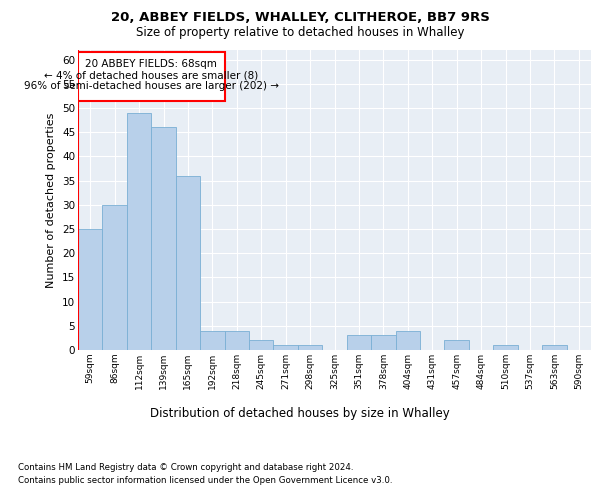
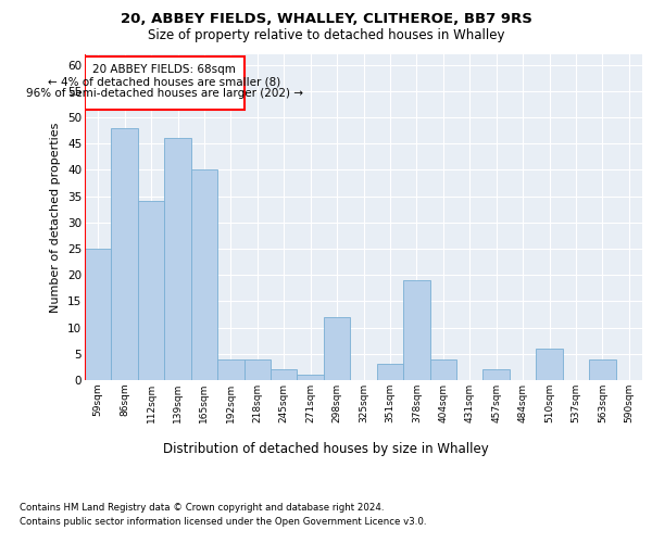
86sqm: 30 -> 48
112sqm: 49 -> 34
165sqm: 36 -> 40
298sqm: 1 -> 12
378sqm: 3 -> 19
510sqm: 1 -> 6
563sqm: 1 -> 4
